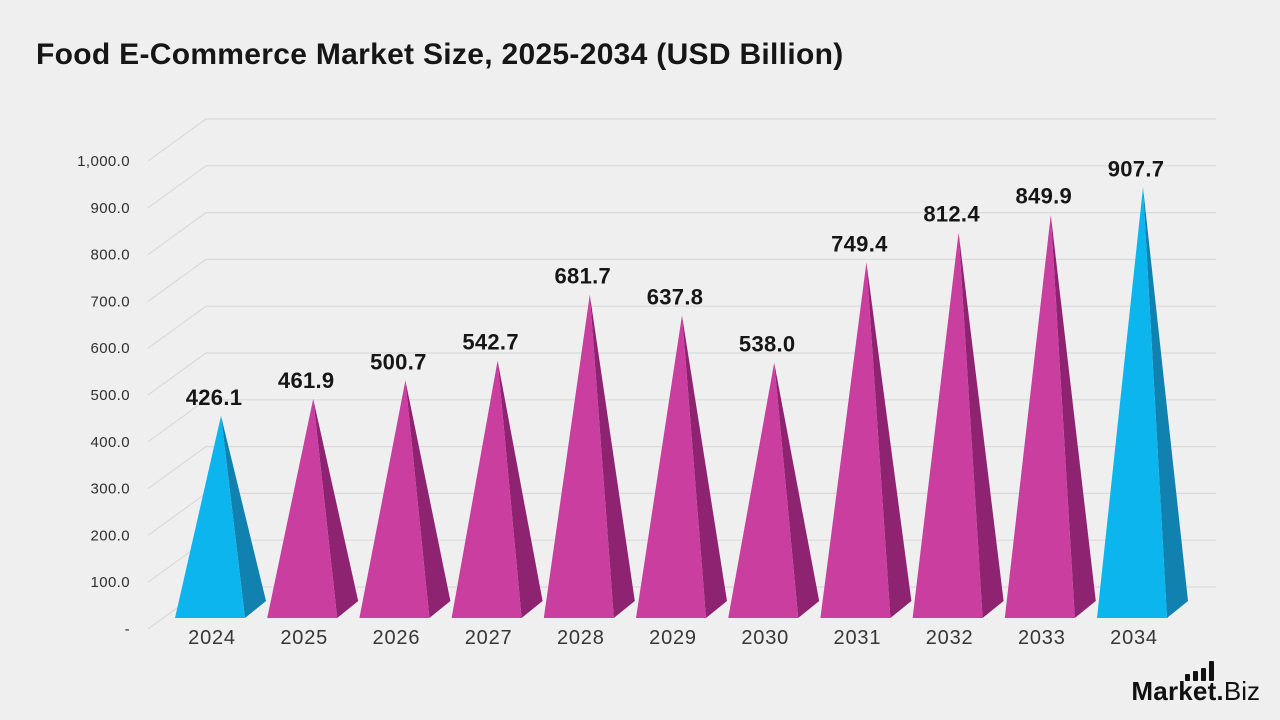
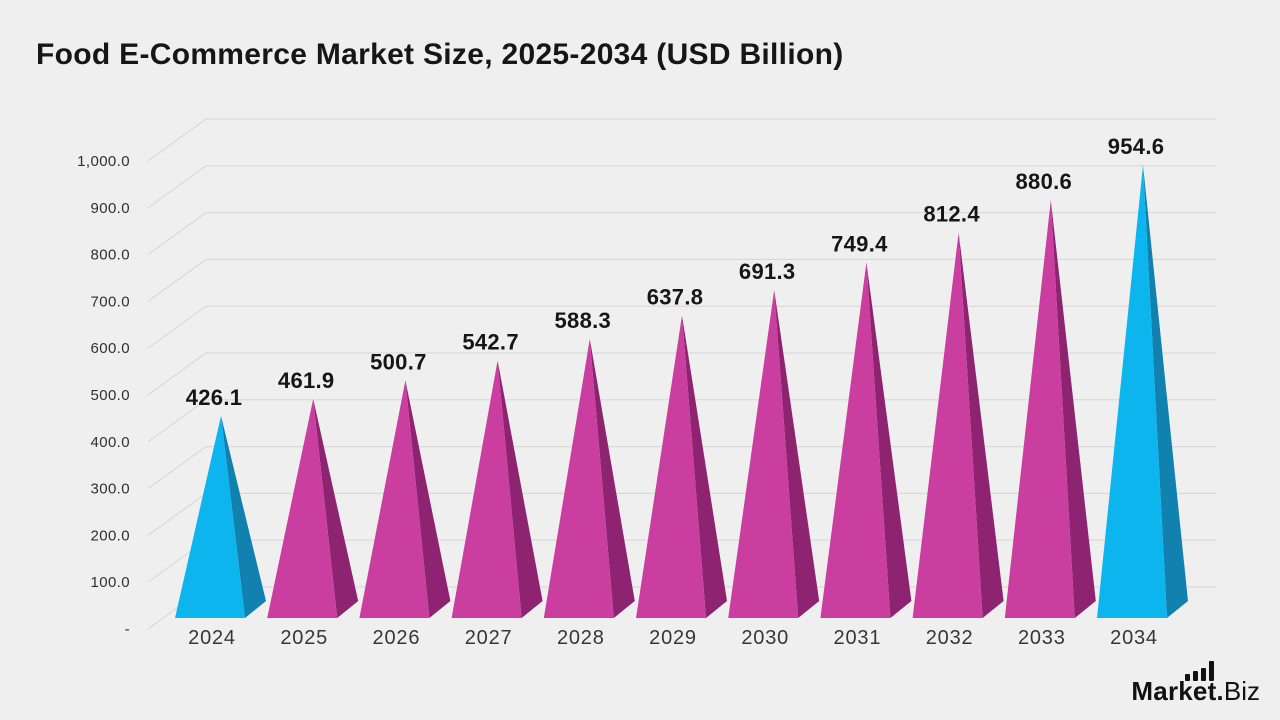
2028: 681.7 -> 588.3
2030: 538.0 -> 691.3
2033: 849.9 -> 880.6
2034: 907.7 -> 954.6
